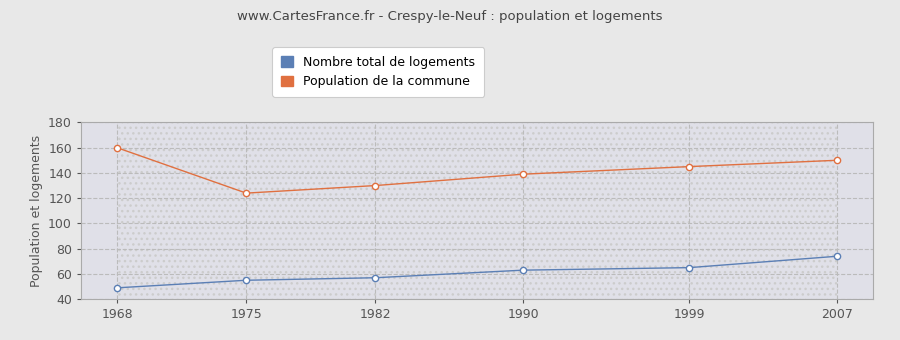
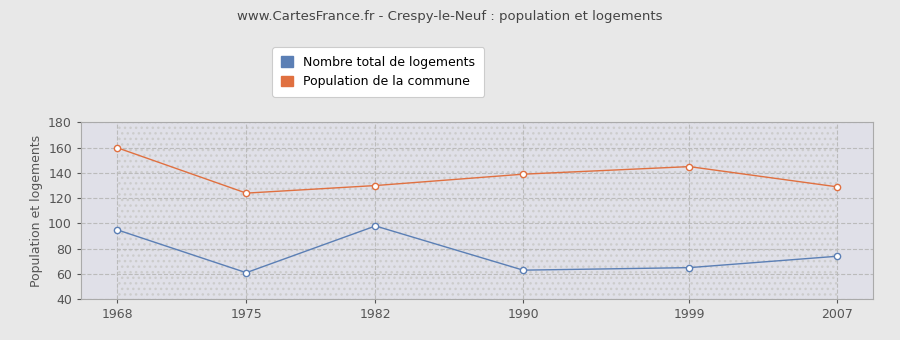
Nombre total de logements/1968: 49 -> 95
Nombre total de logements/1975: 55 -> 61
Nombre total de logements/1982: 57 -> 98
Population de la commune/2007: 150 -> 129
